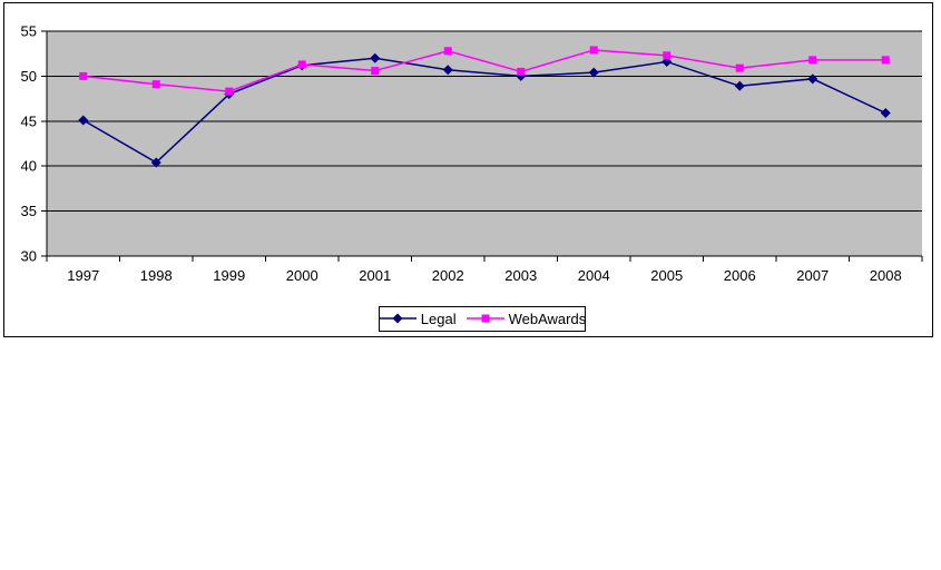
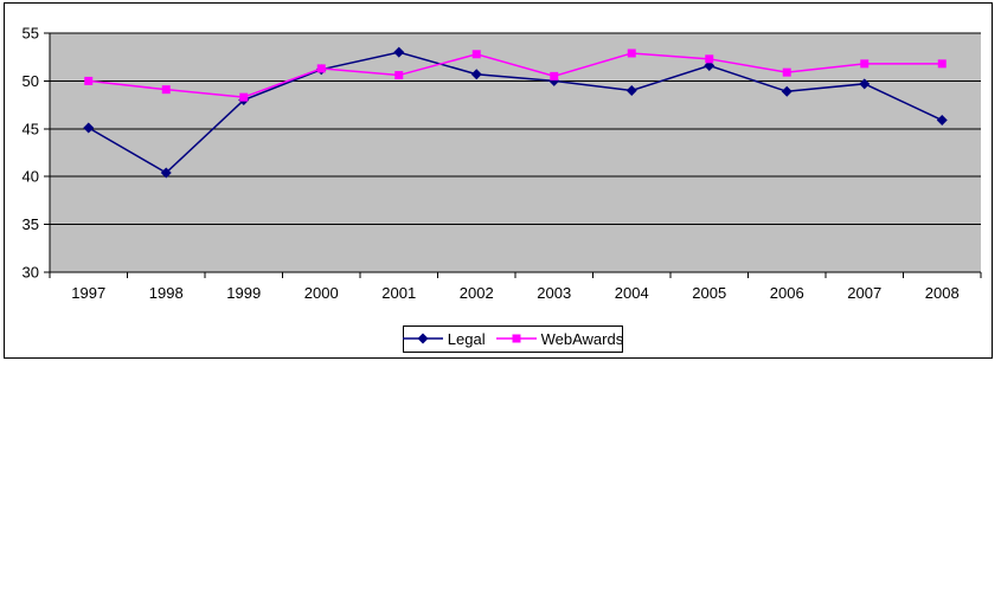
Legal/2001: 52 -> 53
Legal/2004: 50 -> 49
